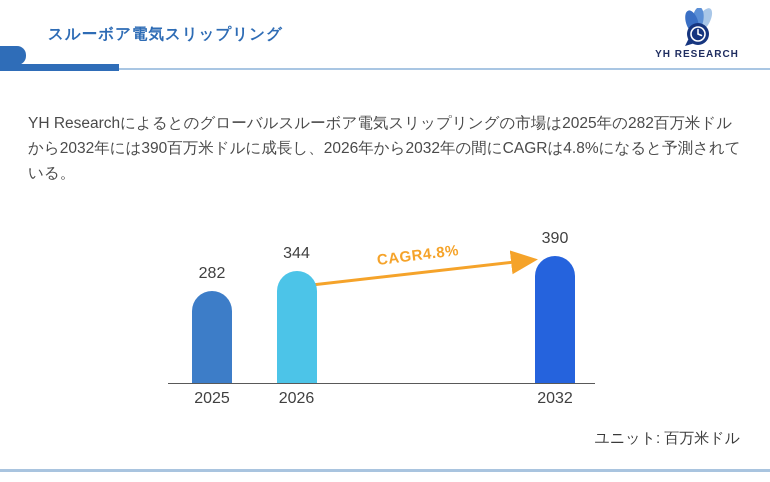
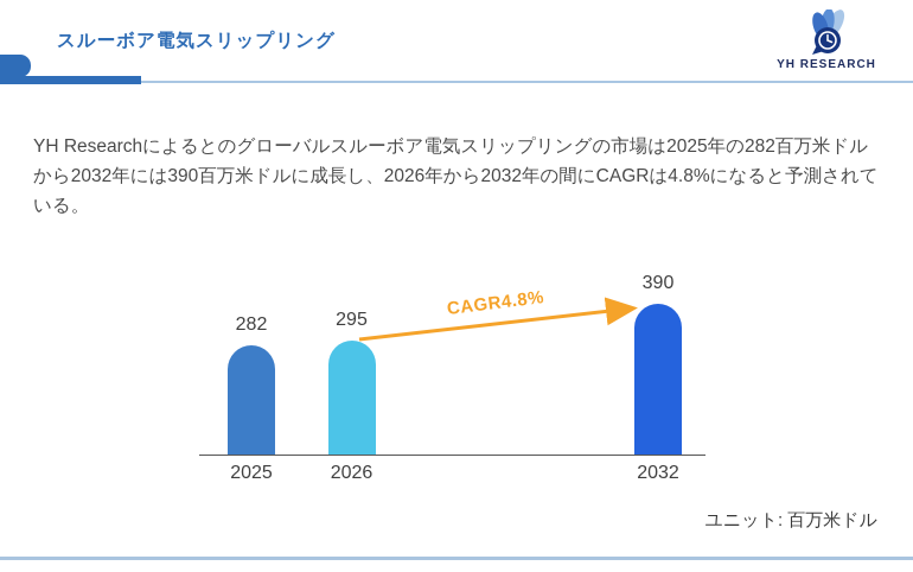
2026: 344 -> 295
